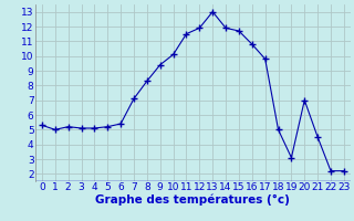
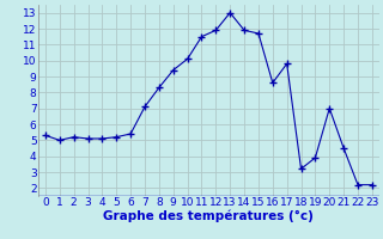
16: 10.8 -> 8.6
18: 5.0 -> 3.2
19: 3.1 -> 3.9
